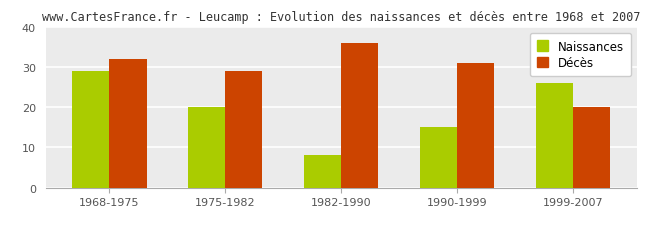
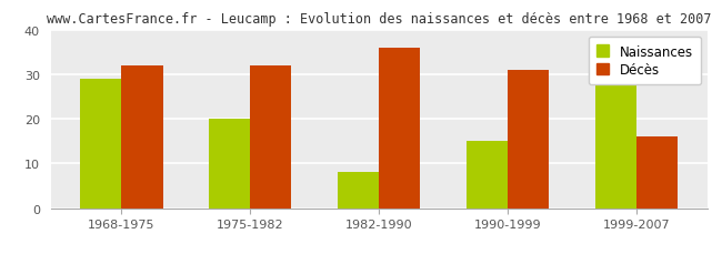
Décès/1975-1982: 29 -> 32
Naissances/1999-2007: 26 -> 28
Décès/1999-2007: 20 -> 16
